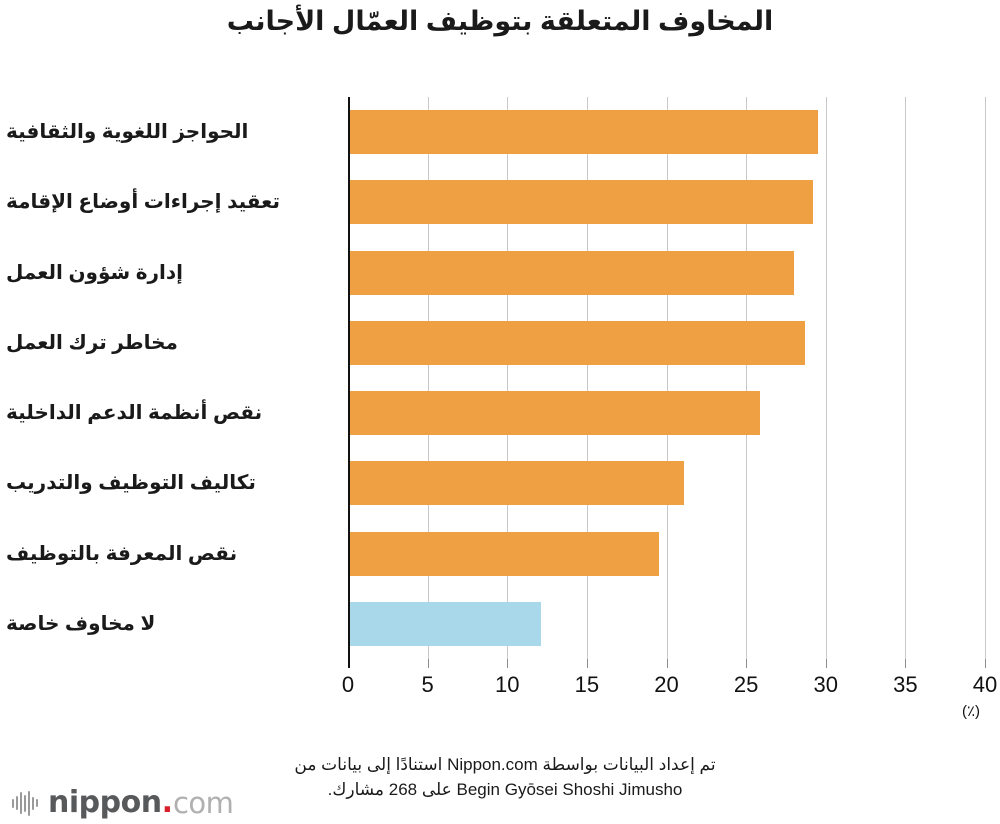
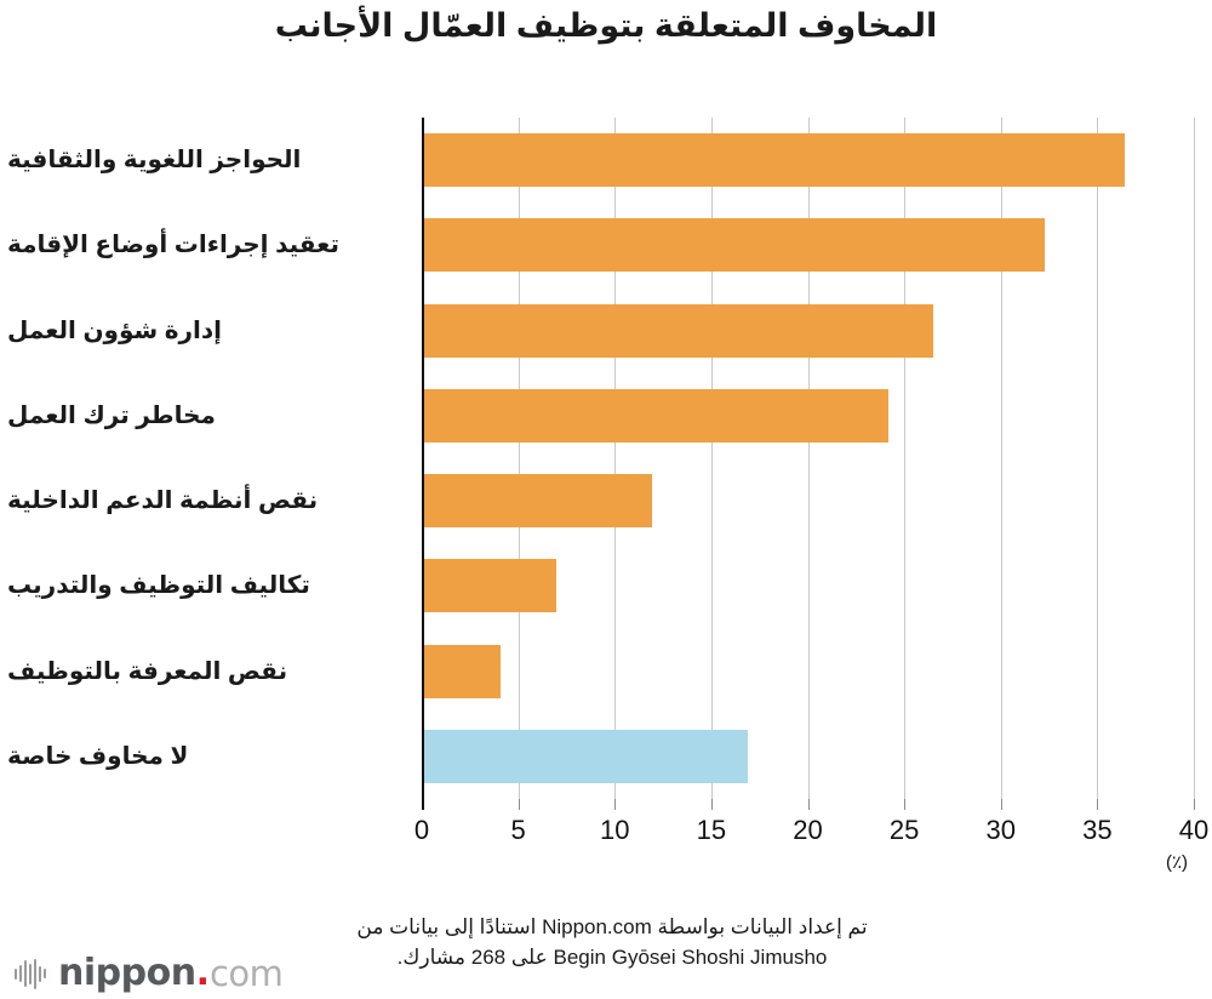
الحواجز اللغوية والثقافية: 29.5 -> 36.4
تعقيد إجراءات أوضاع الإقامة: 29.2 -> 32.3
إدارة شؤون العمل: 28.0 -> 26.5
مخاطر ترك العمل: 28.7 -> 24.2
نقص أنظمة الدعم الداخلية: 25.9 -> 11.9
تكاليف التوظيف والتدريب: 21.1 -> 7.0
نقص المعرفة بالتوظيف: 19.5 -> 4.1
لا مخاوف خاصة: 12.1 -> 16.9
